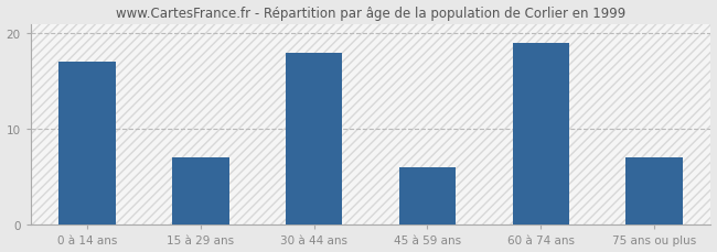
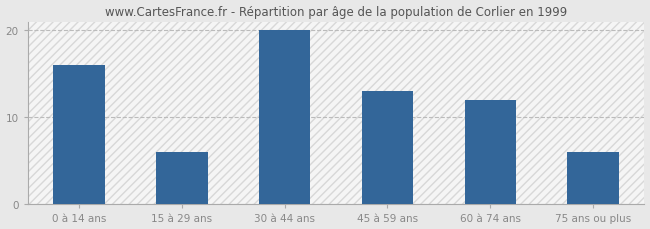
0 à 14 ans: 17 -> 16
15 à 29 ans: 7 -> 6
30 à 44 ans: 18 -> 20
45 à 59 ans: 6 -> 13
60 à 74 ans: 19 -> 12
75 ans ou plus: 7 -> 6
